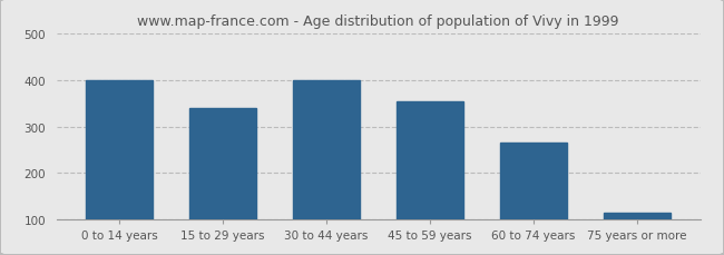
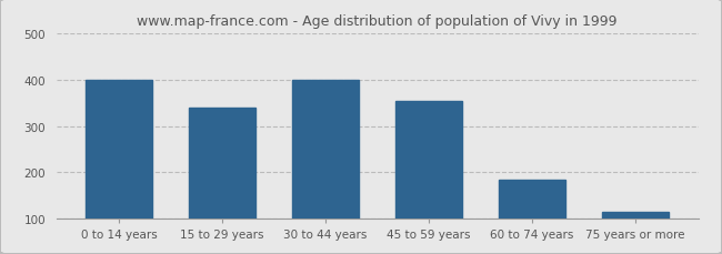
60 to 74 years: 265 -> 185
